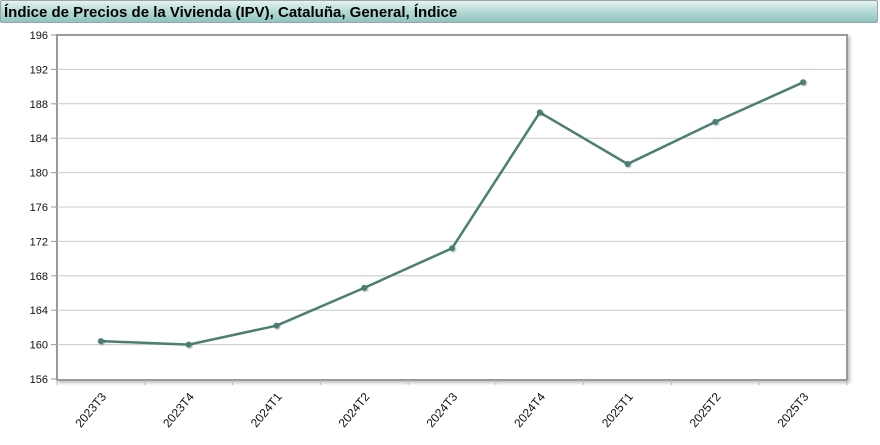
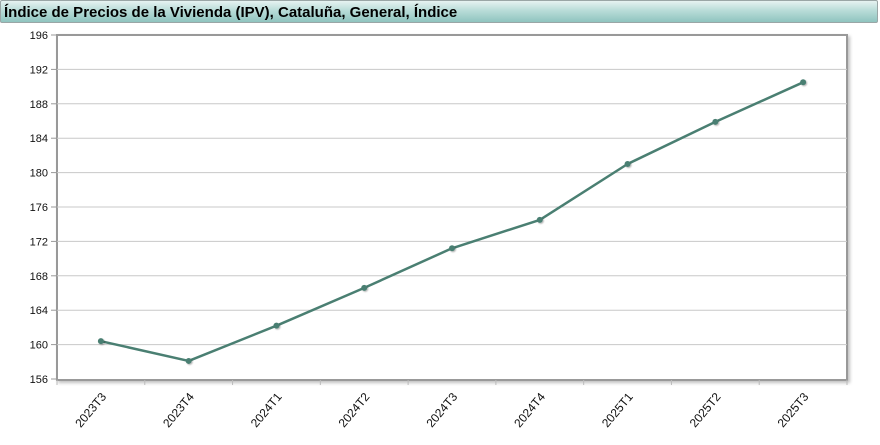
2023T4: 160 -> 158
2024T4: 187 -> 174
